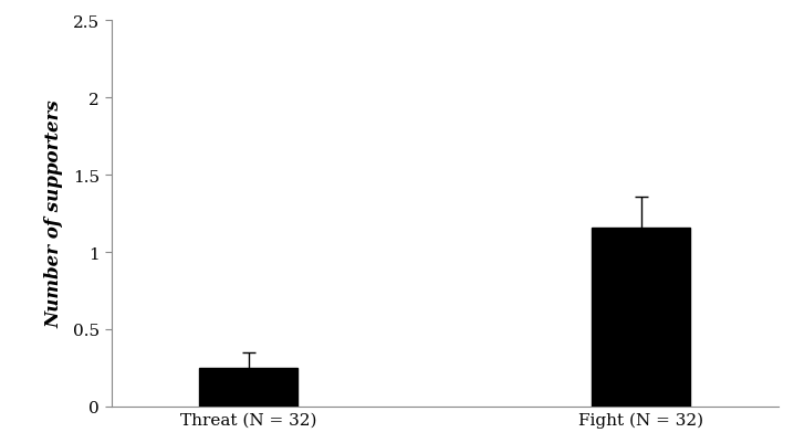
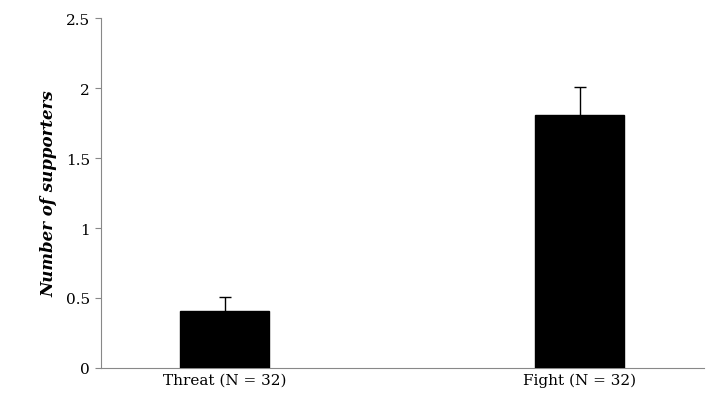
Threat (N = 32): 0.25 -> 0.41
Fight (N = 32): 1.16 -> 1.81
